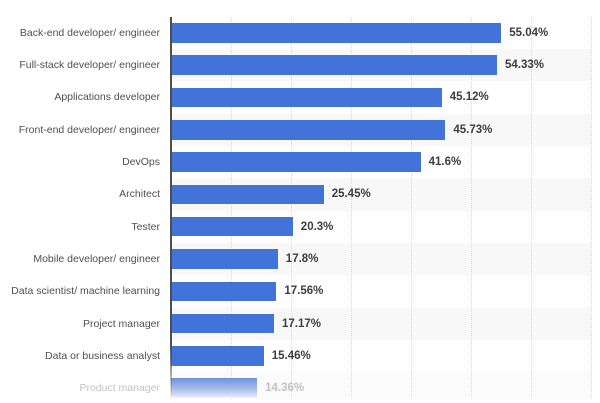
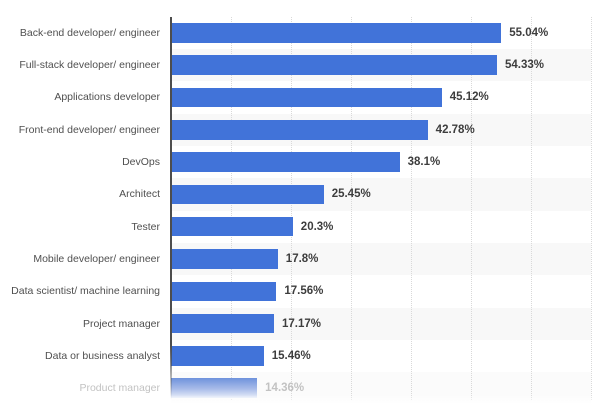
Front-end developer/ engineer: 45.73% -> 42.78%
DevOps: 41.6% -> 38.1%
